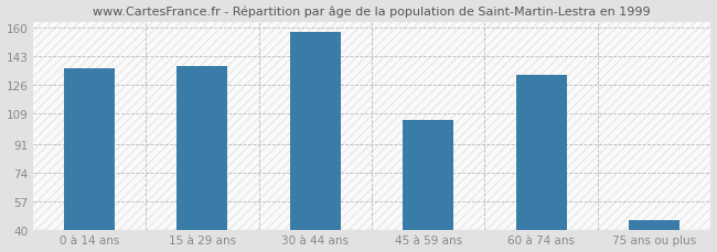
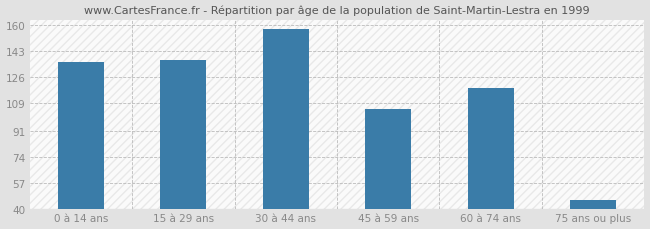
60 à 74 ans: 132 -> 119
